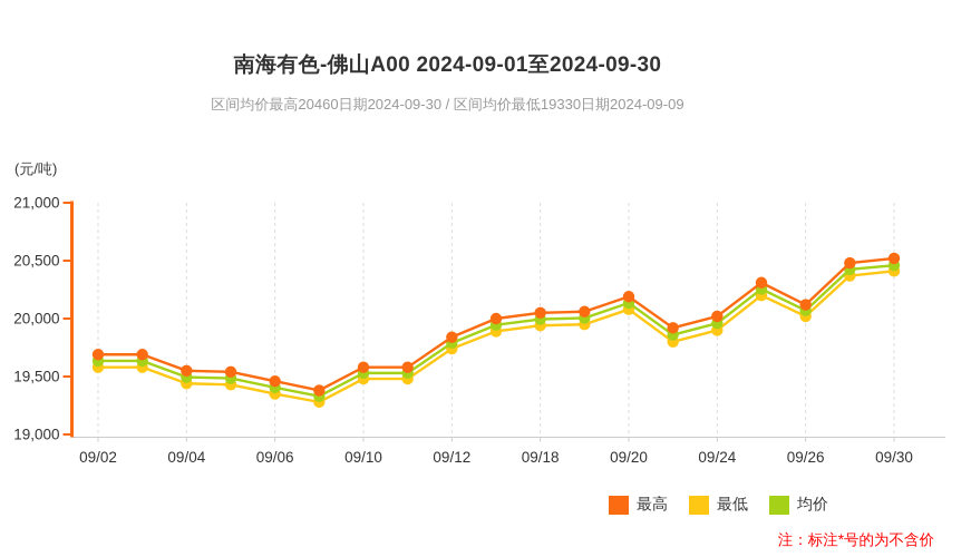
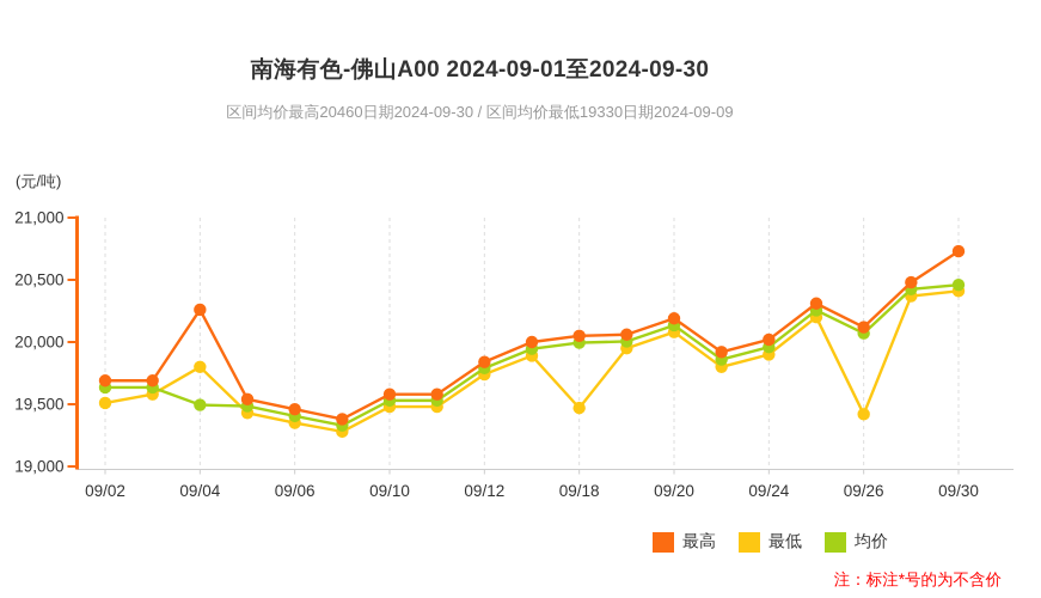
最低/09/02: 19580 -> 19510
最高/09/04: 19550 -> 20260
最低/09/04: 19440 -> 19800
最低/09/18: 19940 -> 19470
最低/09/26: 20020 -> 19420
最高/09/30: 20520 -> 20730
